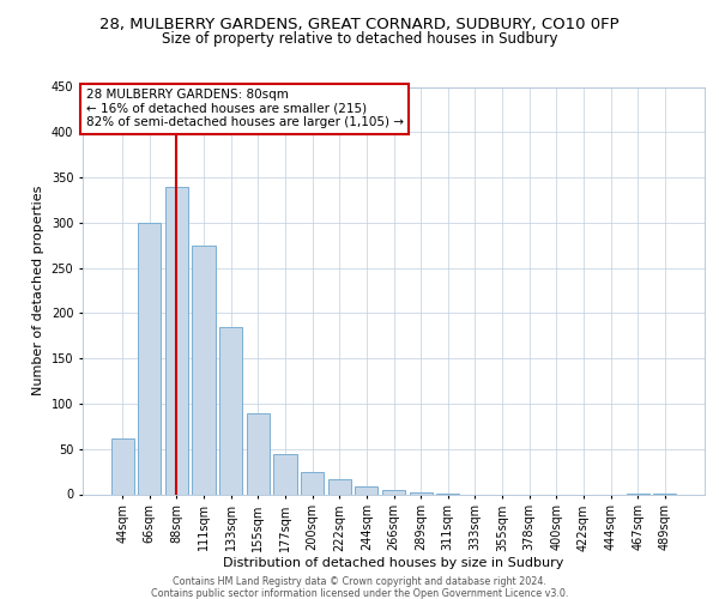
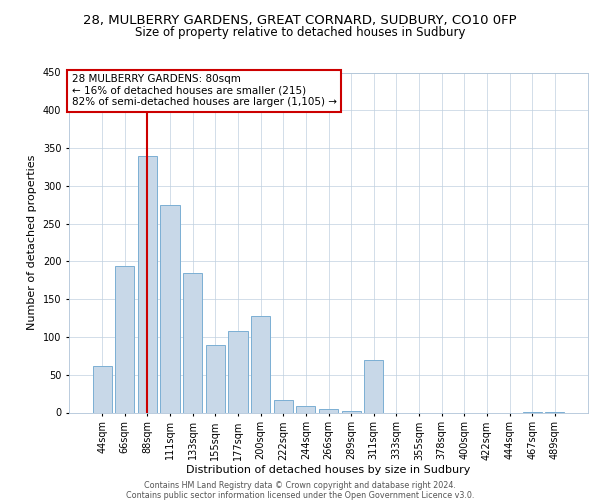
66sqm: 300 -> 194
177sqm: 45 -> 108
200sqm: 24 -> 128
311sqm: 1 -> 70
